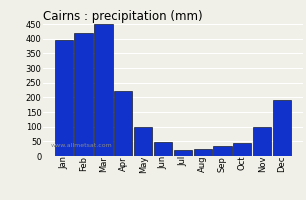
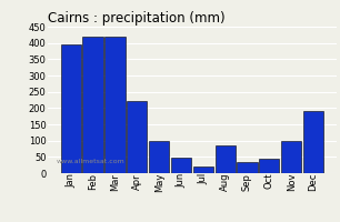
Mar: 450 -> 420
Aug: 25 -> 85
